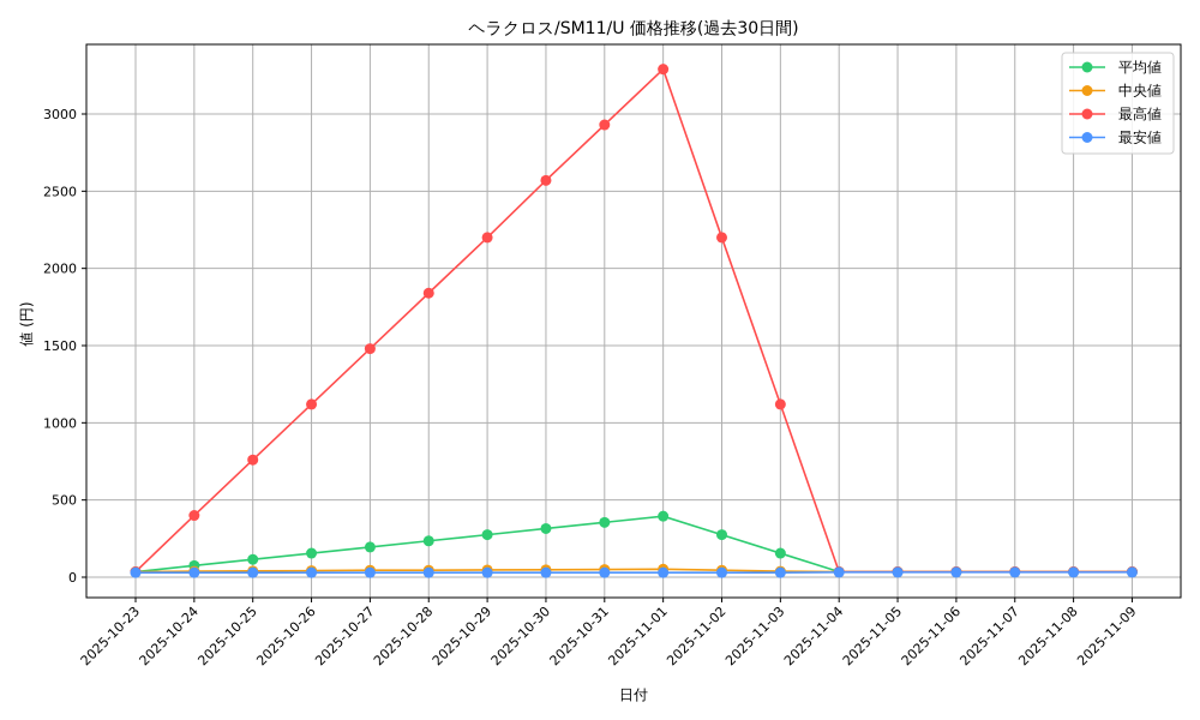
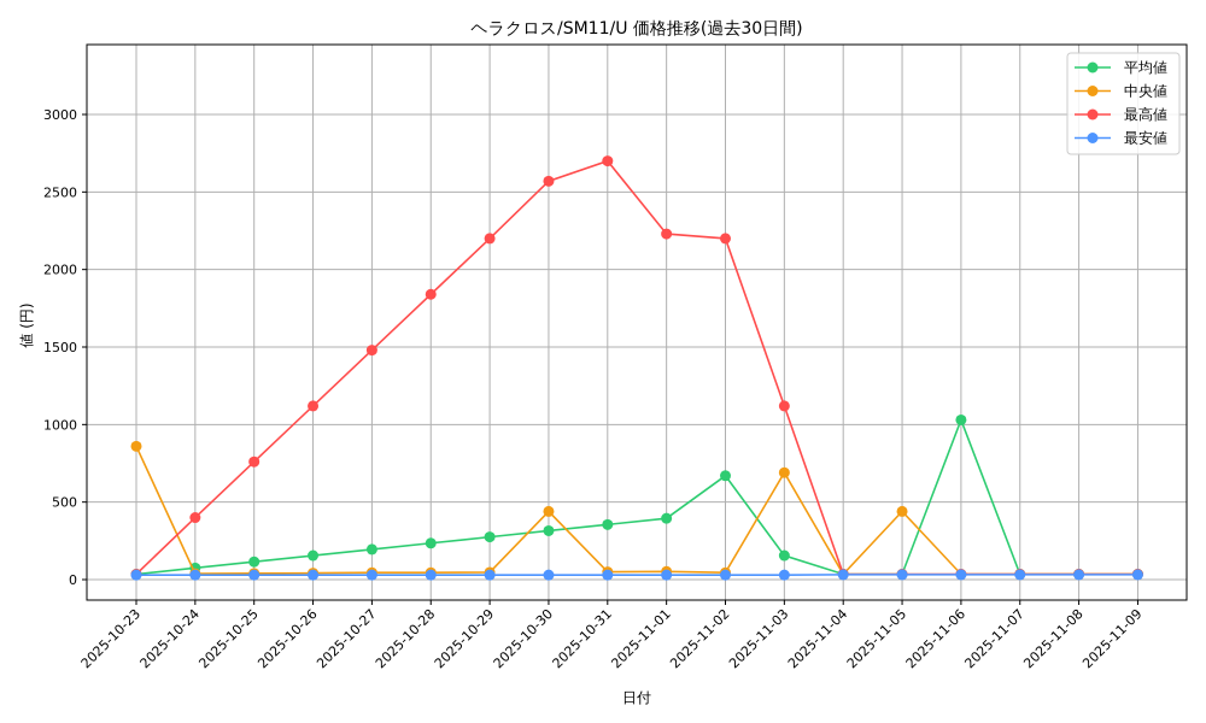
中央値/2025-10-23: 40 -> 860
中央値/2025-10-30: 50 -> 440
最高値/2025-10-31: 2930 -> 2700
最高値/2025-11-01: 3290 -> 2230
平均値/2025-11-02: 280 -> 670
中央値/2025-11-03: 40 -> 690
中央値/2025-11-05: 40 -> 440
平均値/2025-11-06: 40 -> 1030
